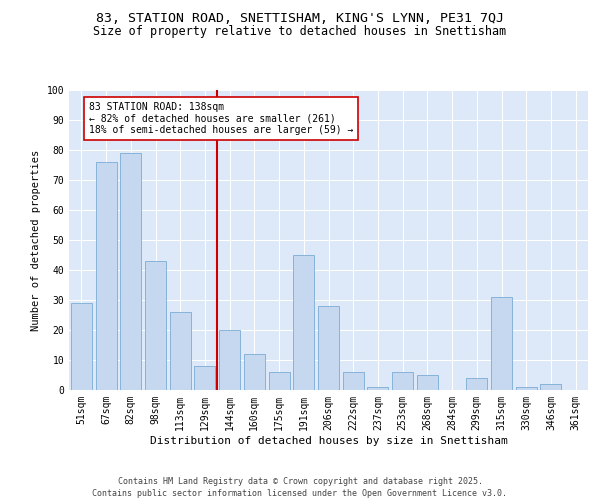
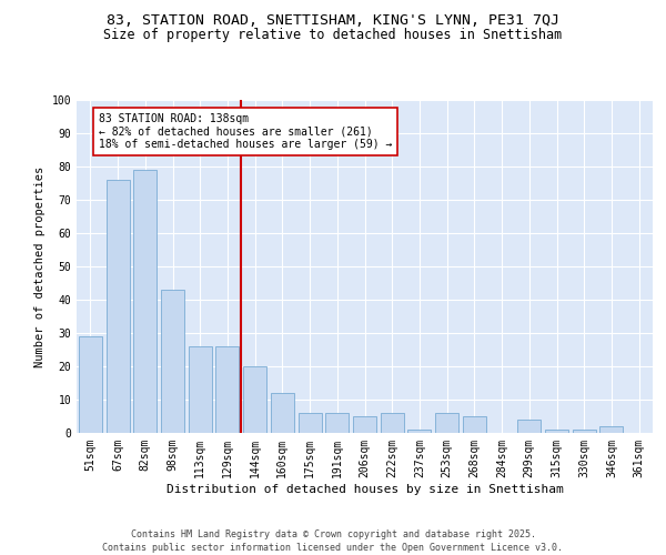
129sqm: 8 -> 26
191sqm: 45 -> 6
206sqm: 28 -> 5
315sqm: 31 -> 1
